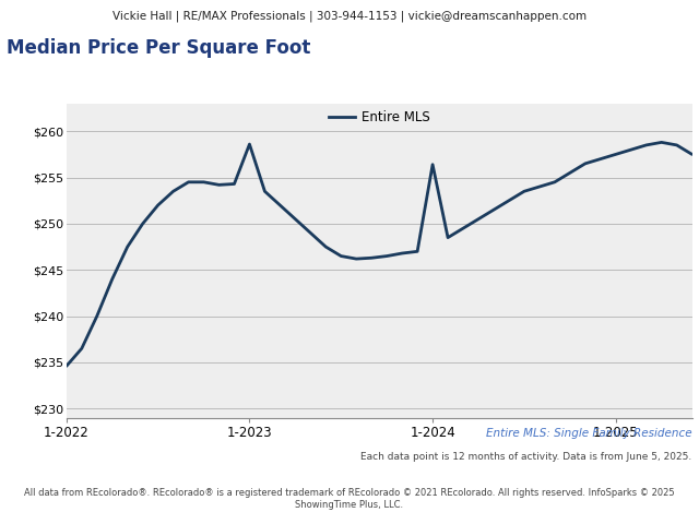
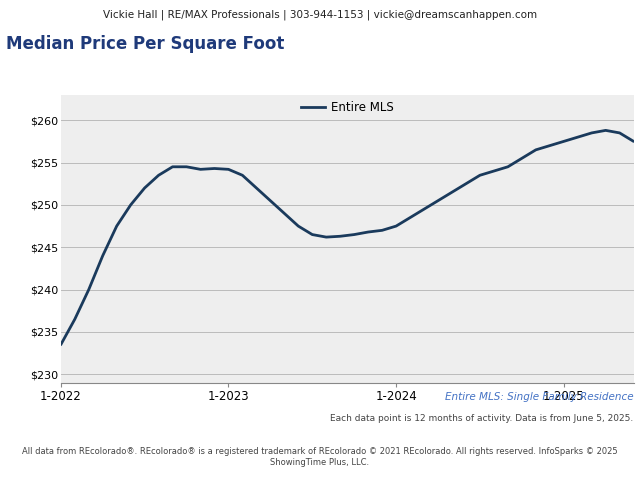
1-2022: $234.6 -> $233.5
1-2023: $258.6 -> $254.2
1-2024: $256.4 -> $247.5
